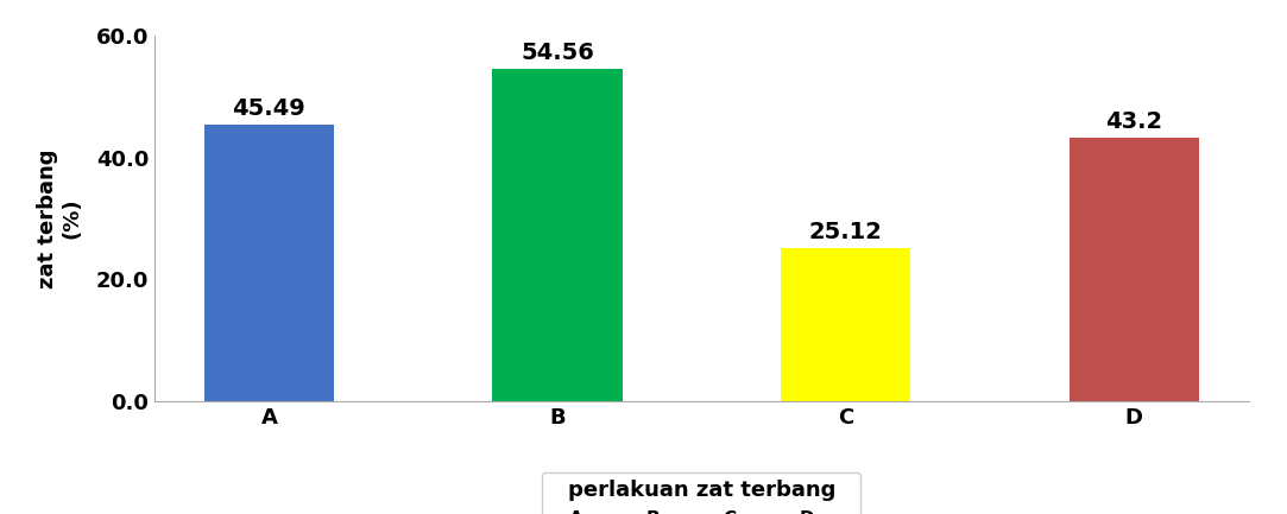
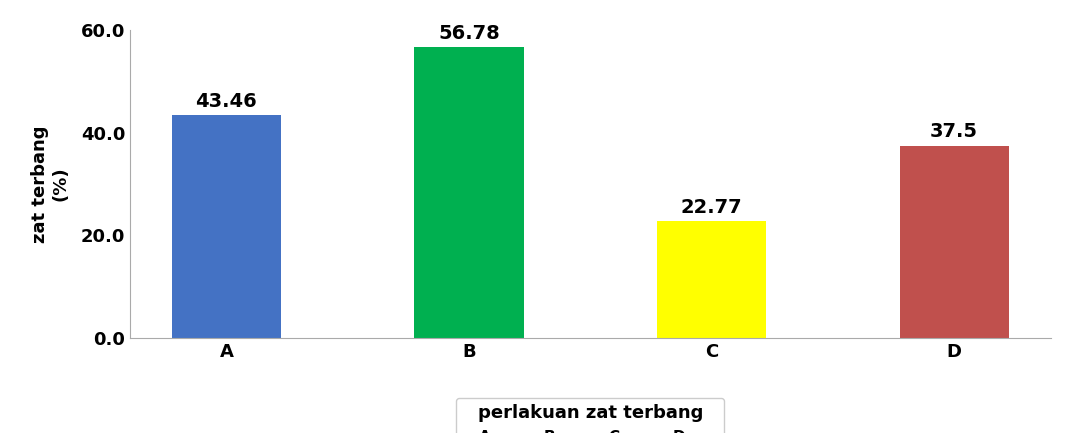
A: 45.49 -> 43.46
B: 54.56 -> 56.78
C: 25.12 -> 22.77
D: 43.2 -> 37.5
